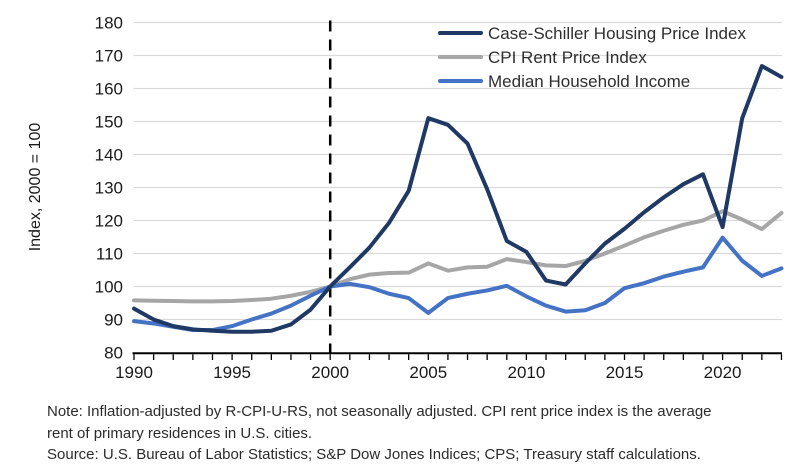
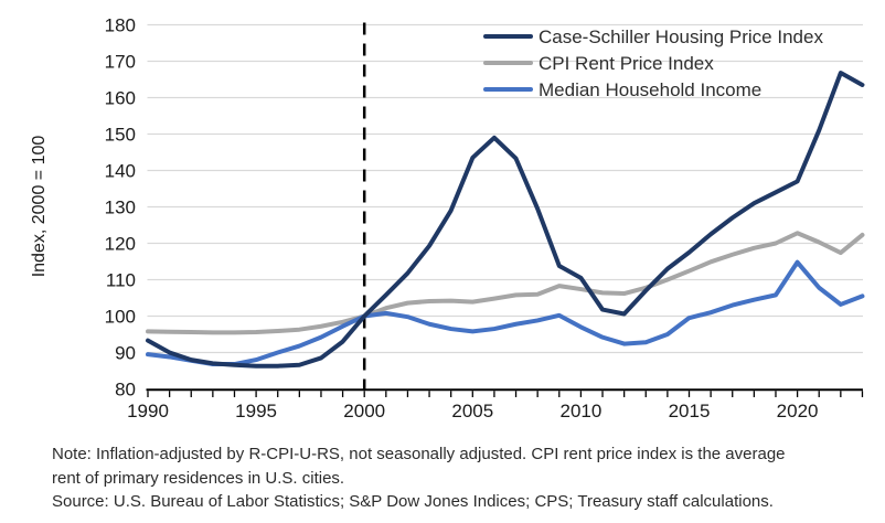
Case-Schiller Housing Price Index/2005: 151 -> 144
CPI Rent Price Index/2005: 107 -> 104
Median Household Income/2005: 92 -> 96
Case-Schiller Housing Price Index/2020: 118 -> 137
